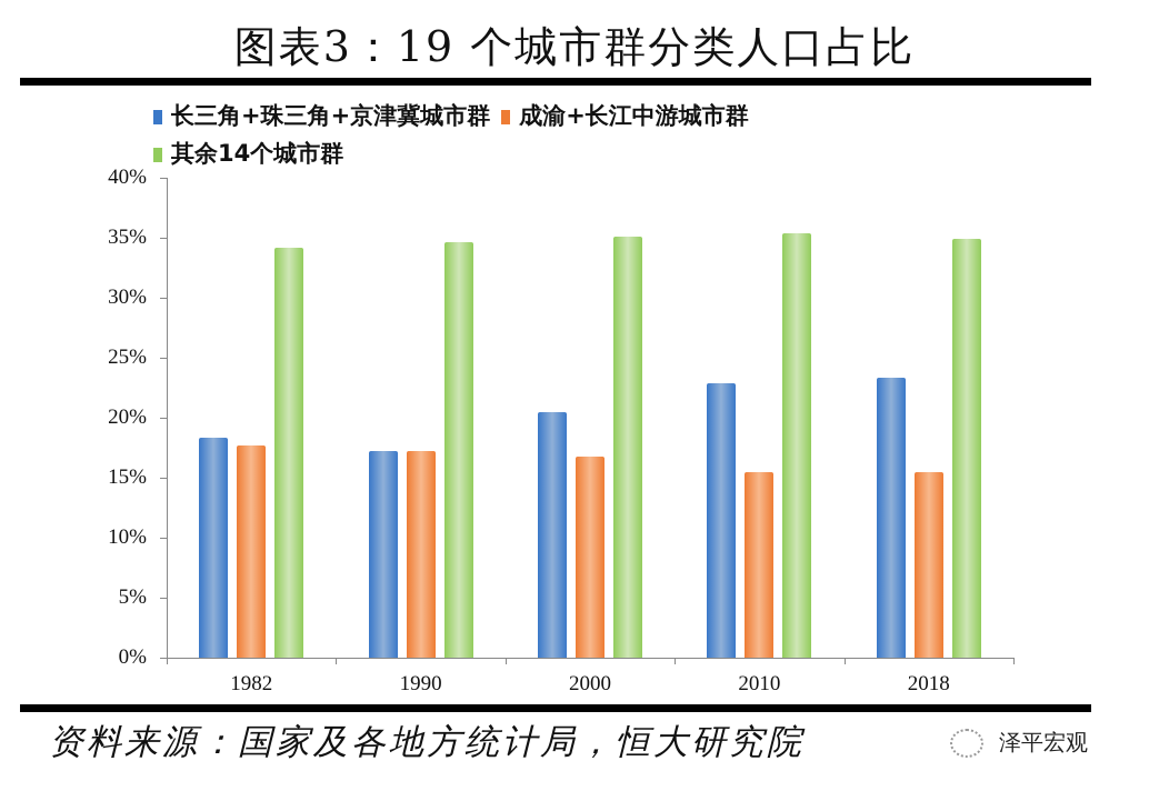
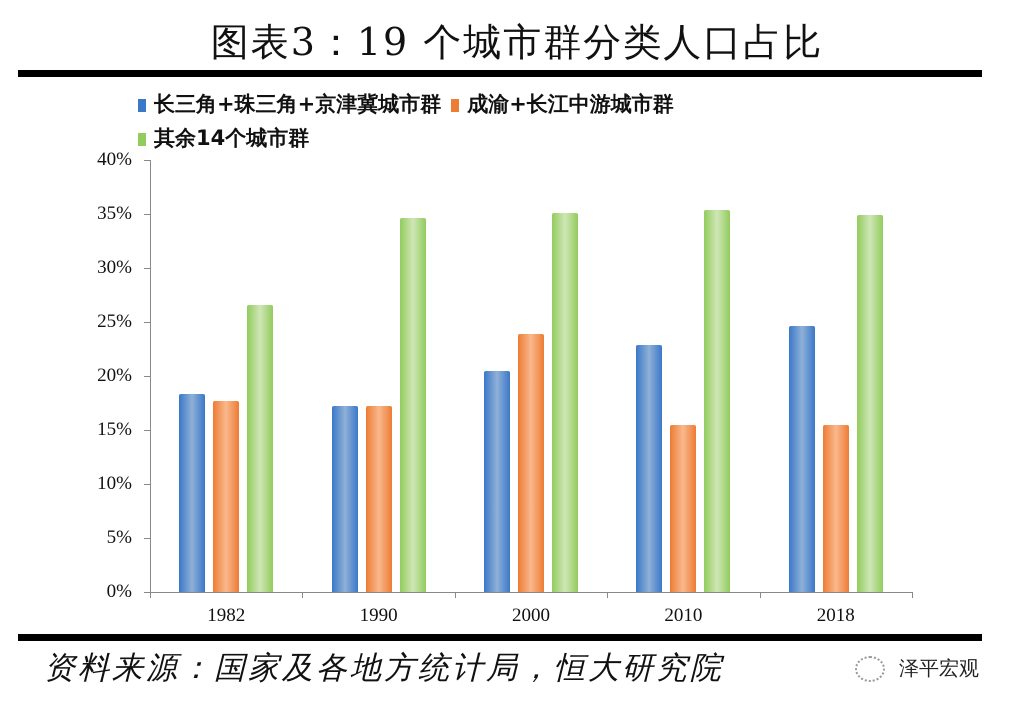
其余14个城市群/1982: 34.2% -> 26.6%
成渝+长江中游城市群/2000: 16.8% -> 23.9%
长三角+珠三角+京津冀城市群/2018: 23.3% -> 24.6%
